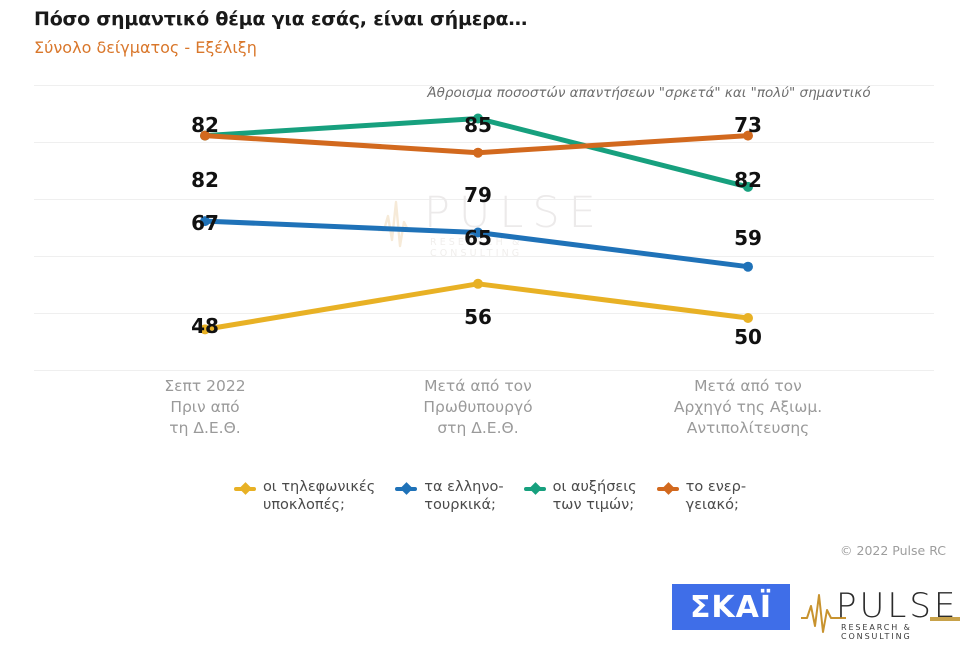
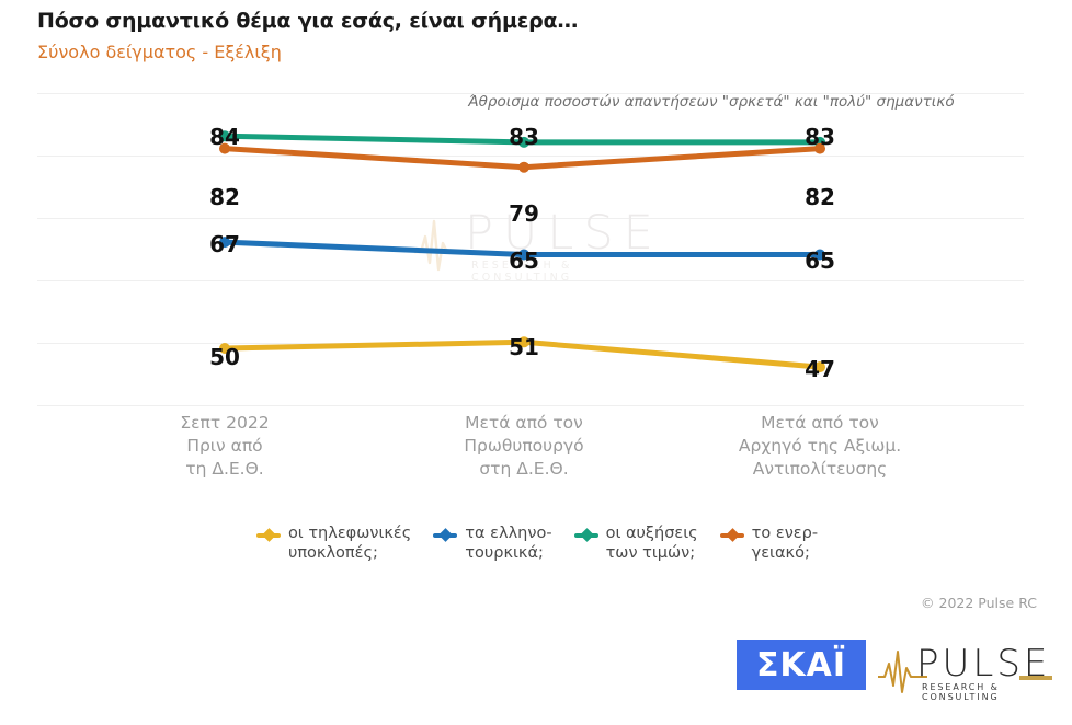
οι τηλεφωνικές υποκλοπές;/Σεπτ 2022 Πριν από τη Δ.Ε.Θ.: 48 -> 50
οι αυξήσεις των τιμών;/Σεπτ 2022 Πριν από τη Δ.Ε.Θ.: 82 -> 84
οι τηλεφωνικές υποκλοπές;/Μετά από τον Πρωθυπουργό στη Δ.Ε.Θ.: 56 -> 51
οι αυξήσεις των τιμών;/Μετά από τον Πρωθυπουργό στη Δ.Ε.Θ.: 85 -> 83
οι τηλεφωνικές υποκλοπές;/Μετά από τον Αρχηγό της Αξιωμ. Αντιπολίτευσης: 50 -> 47
τα ελληνο-τουρκικά;/Μετά από τον Αρχηγό της Αξιωμ. Αντιπολίτευσης: 59 -> 65
οι αυξήσεις των τιμών;/Μετά από τον Αρχηγό της Αξιωμ. Αντιπολίτευσης: 73 -> 83
